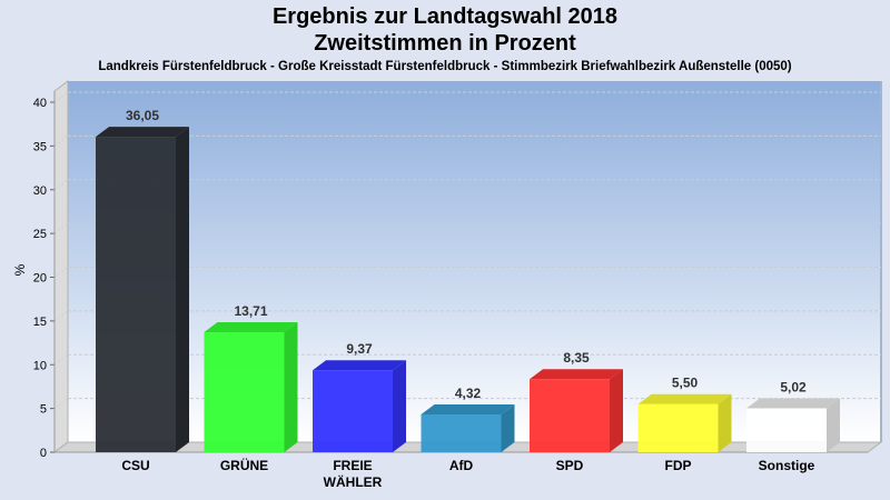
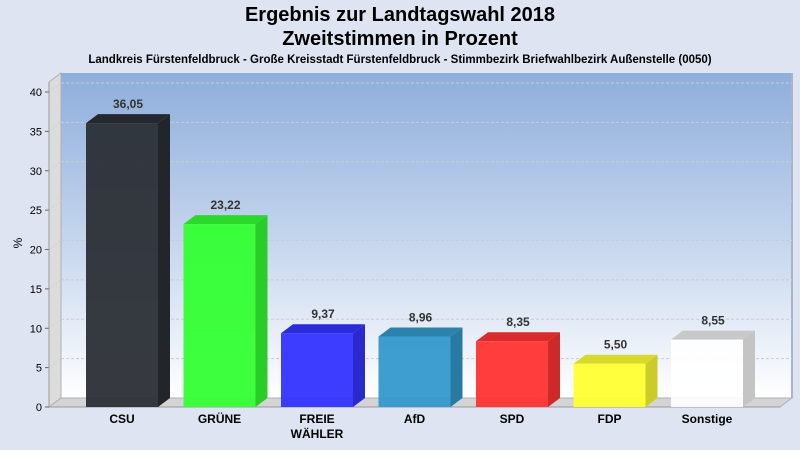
GRÜNE: 13,71 -> 23,22
AfD: 4,32 -> 8,96
Sonstige: 5,02 -> 8,55
